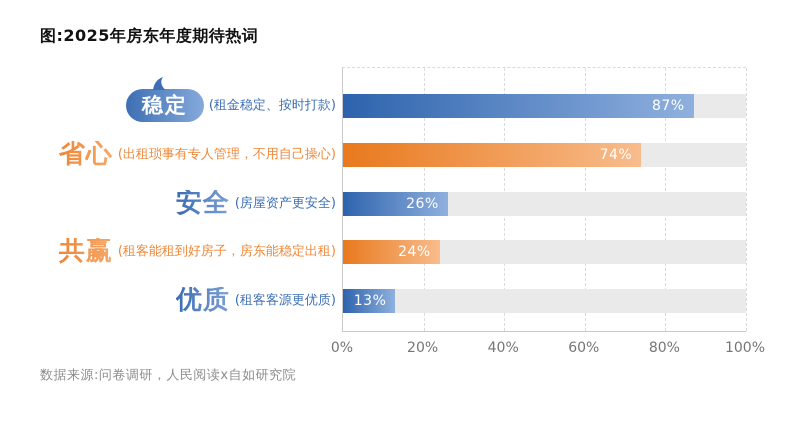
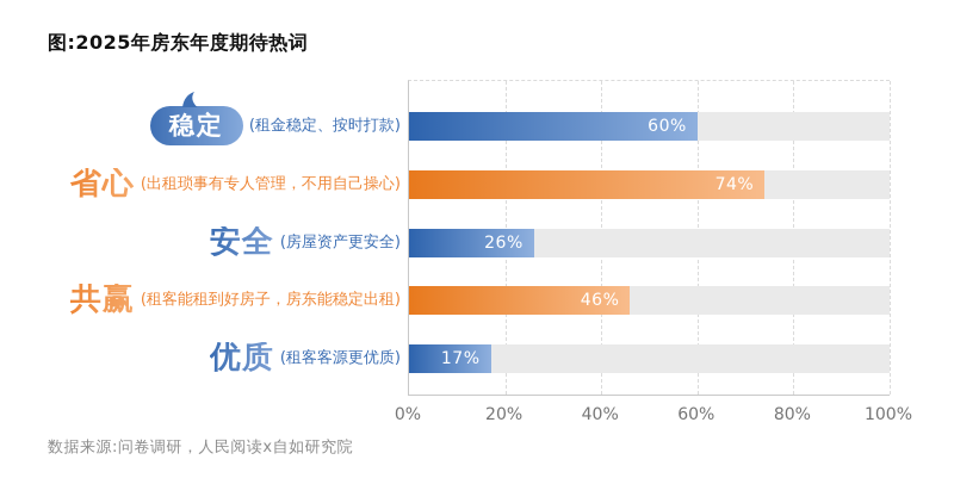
稳定: 87% -> 60%
共赢: 24% -> 46%
优质: 13% -> 17%
